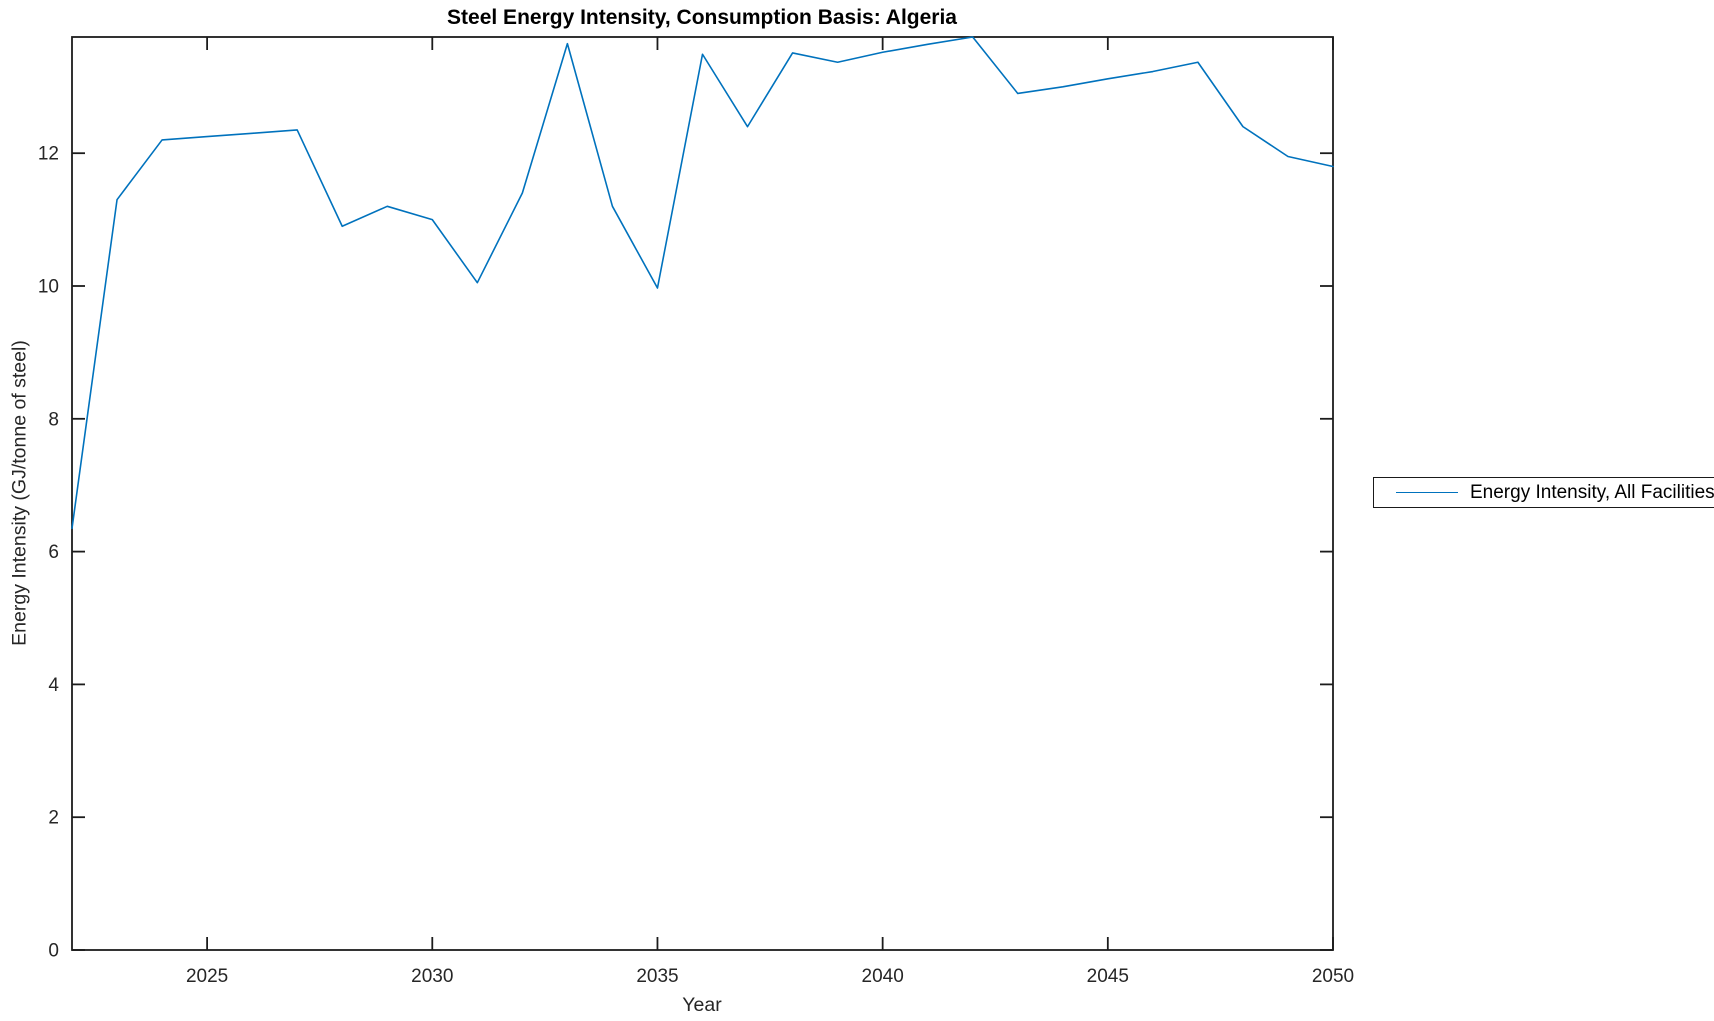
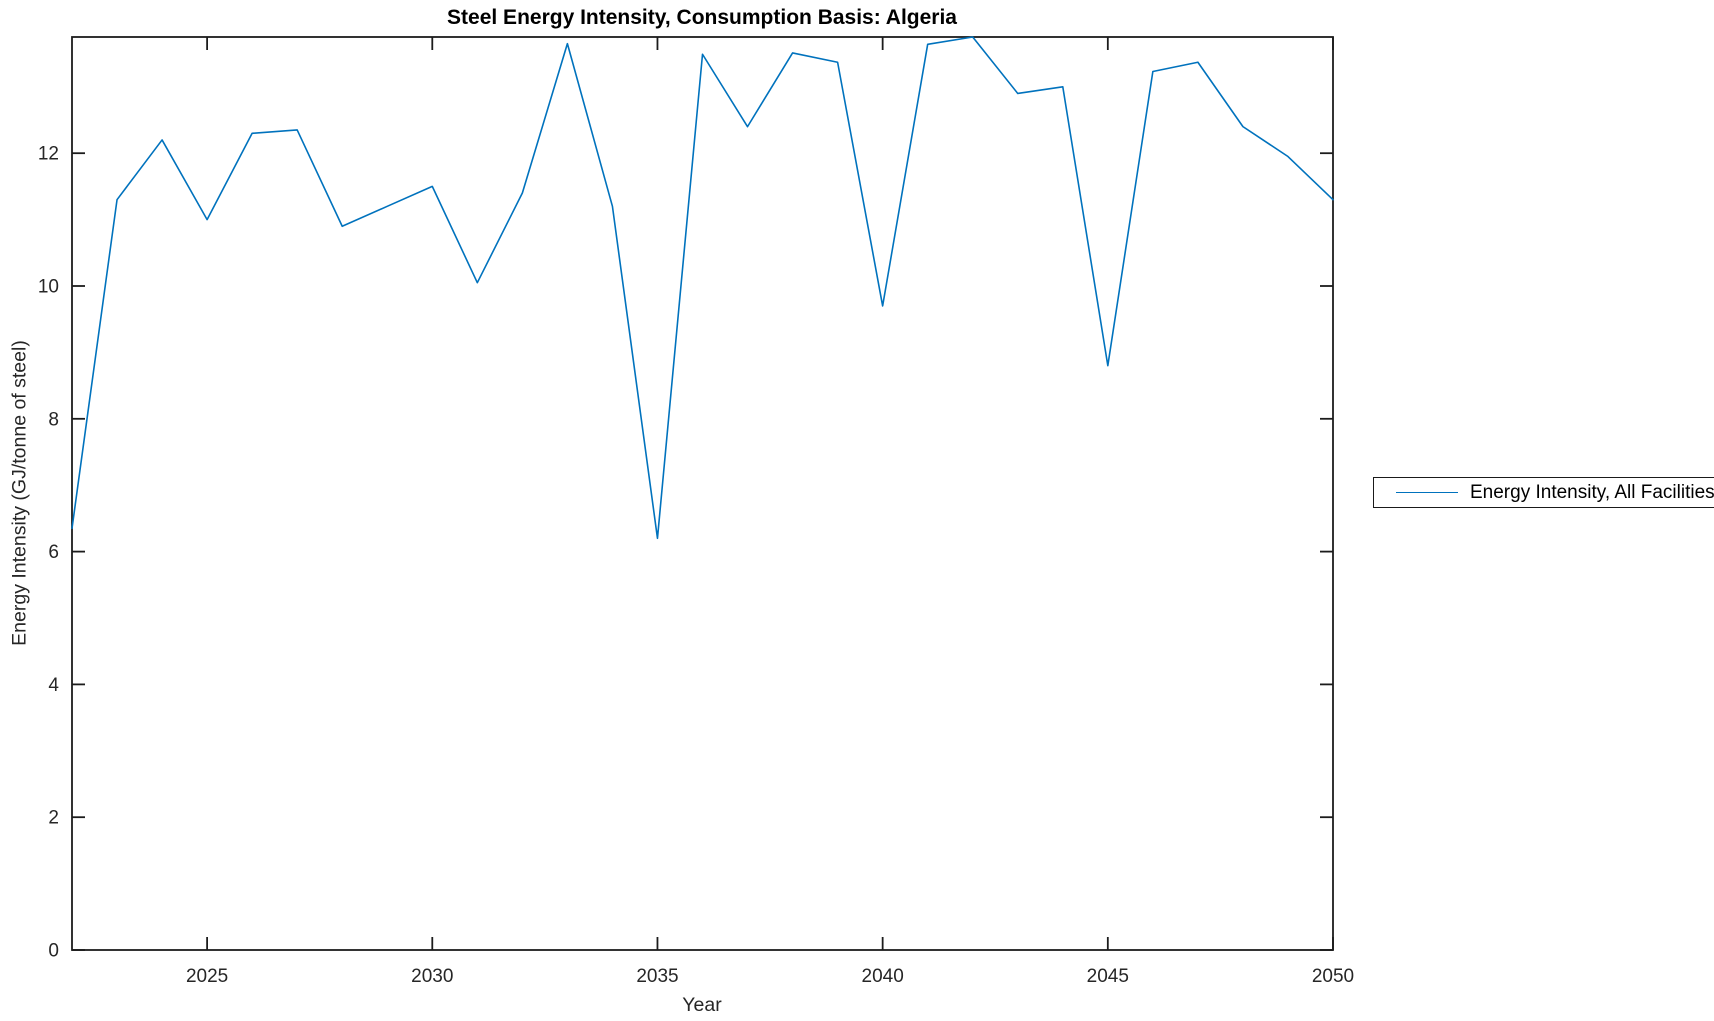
2025: 12.2 -> 11.0
2030: 11.0 -> 11.5
2035: 10.0 -> 6.2
2040: 13.5 -> 9.7
2045: 13.1 -> 8.8
2050: 11.8 -> 11.3
